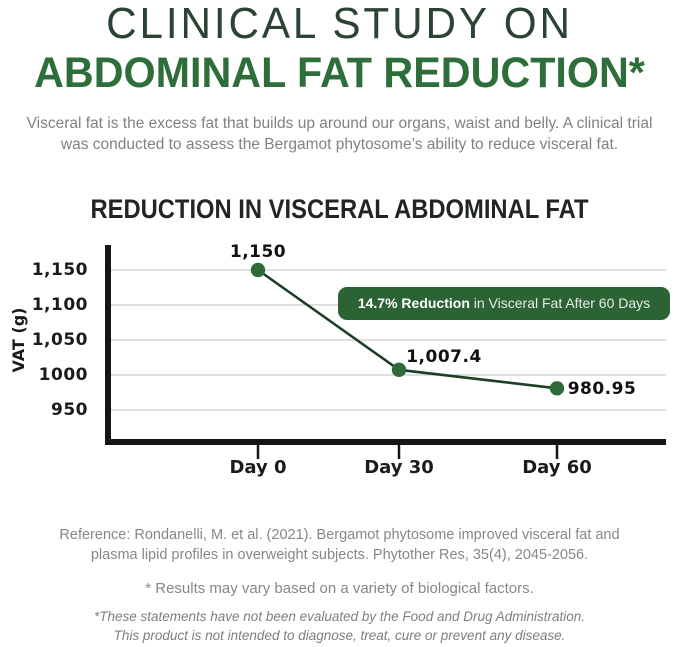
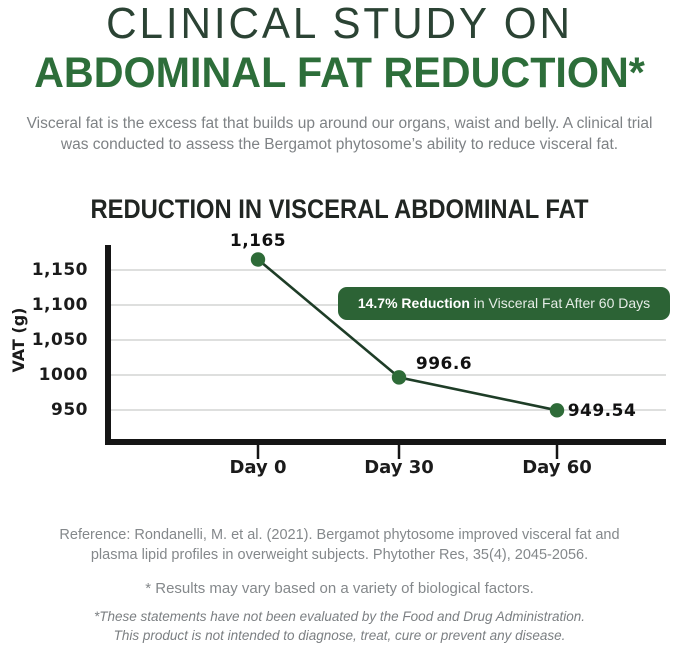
Day 0: 1,150 -> 1,165
Day 30: 1,007.4 -> 996.6
Day 60: 980.95 -> 949.54
